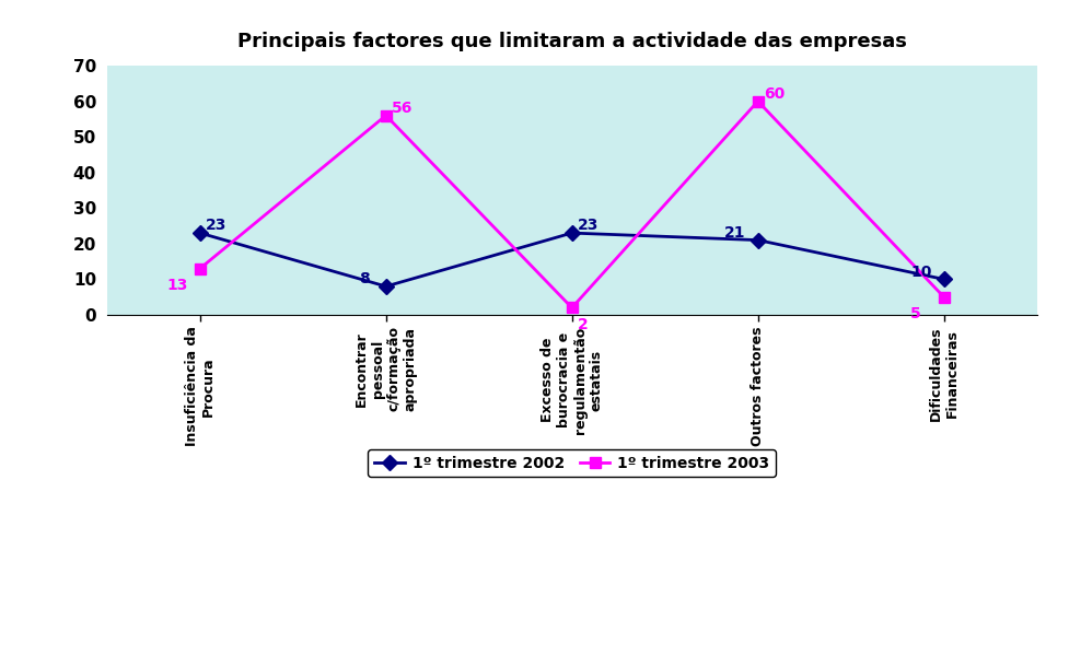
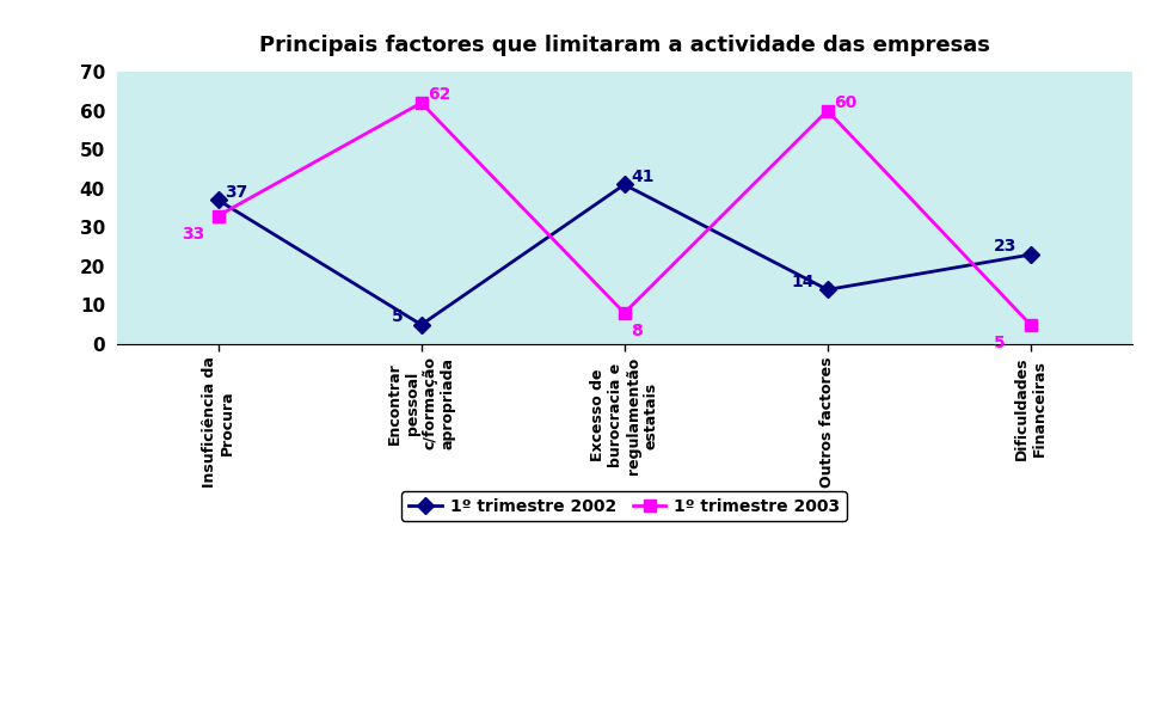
1º trimestre 2002/Insuficiência da Procura: 23 -> 37
1º trimestre 2003/Insuficiência da Procura: 13 -> 33
1º trimestre 2002/Encontrar pessoal c/formação apropriada: 8 -> 5
1º trimestre 2003/Encontrar pessoal c/formação apropriada: 56 -> 62
1º trimestre 2002/Excesso de burocracia e regulamentão estatais: 23 -> 41
1º trimestre 2003/Excesso de burocracia e regulamentão estatais: 2 -> 8
1º trimestre 2002/Outros factores: 21 -> 14
1º trimestre 2002/Dificuldades Financeiras: 10 -> 23
